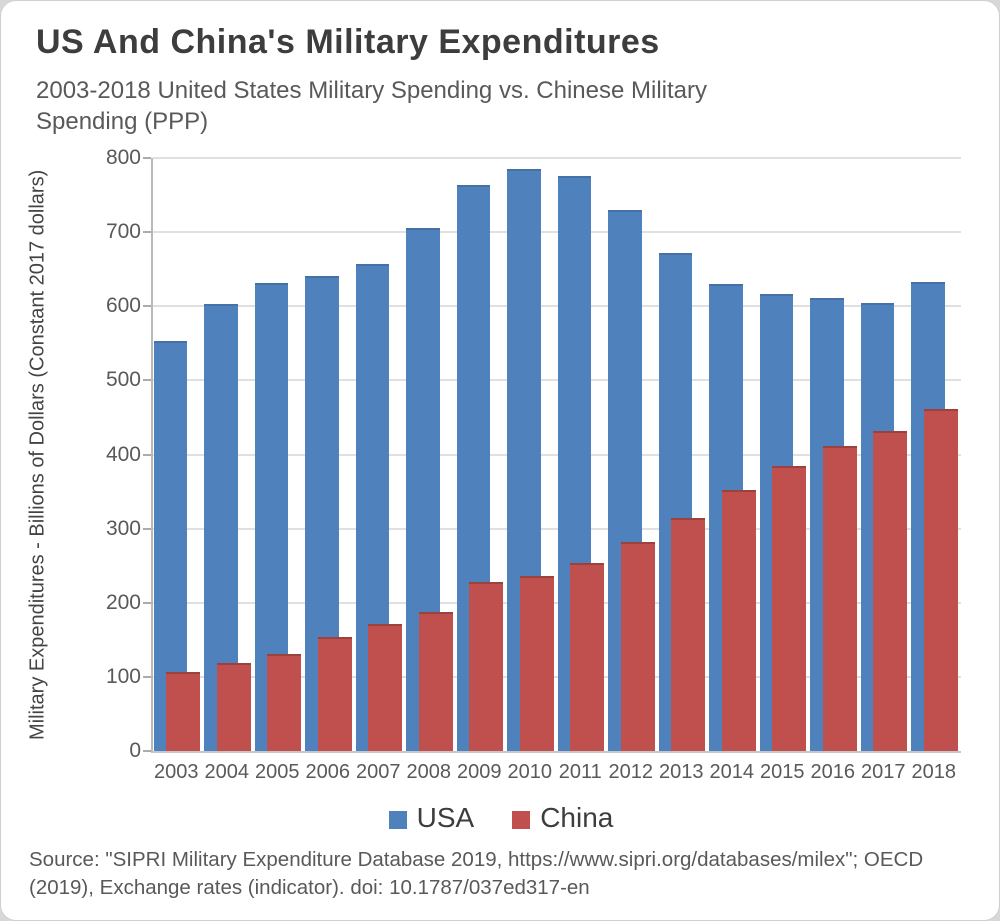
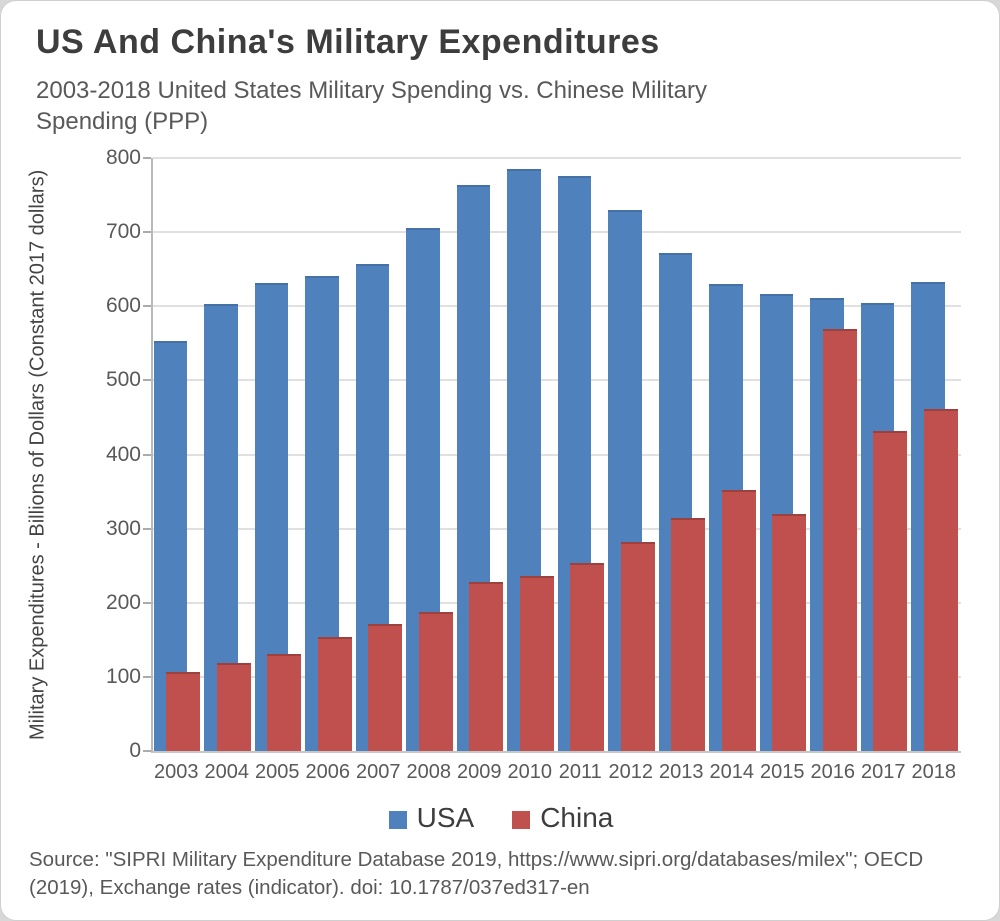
China/2015: 380 -> 320
China/2016: 410 -> 570
